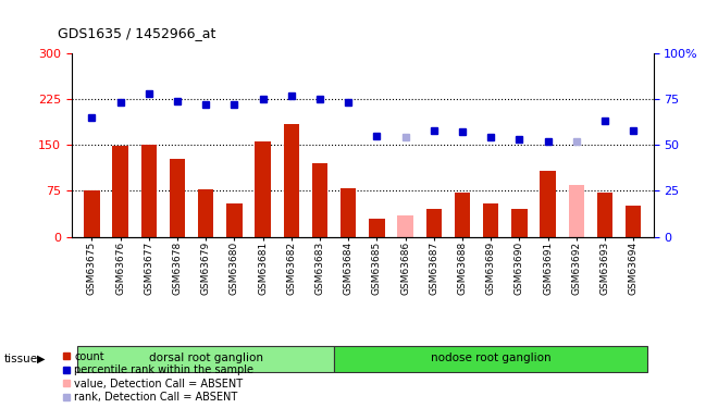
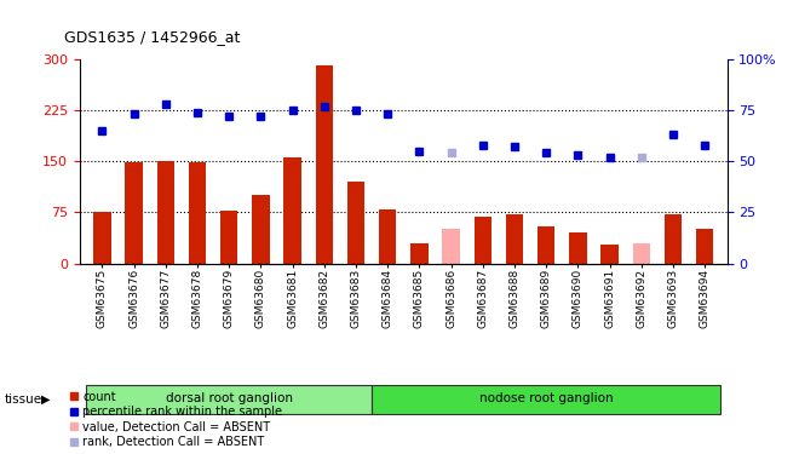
GSM63678: 128 -> 148
GSM63680: 54 -> 100
GSM63682: 184 -> 290
GSM63686: 34 -> 50
GSM63687: 46 -> 68
GSM63691: 108 -> 28
GSM63692: 84 -> 30
